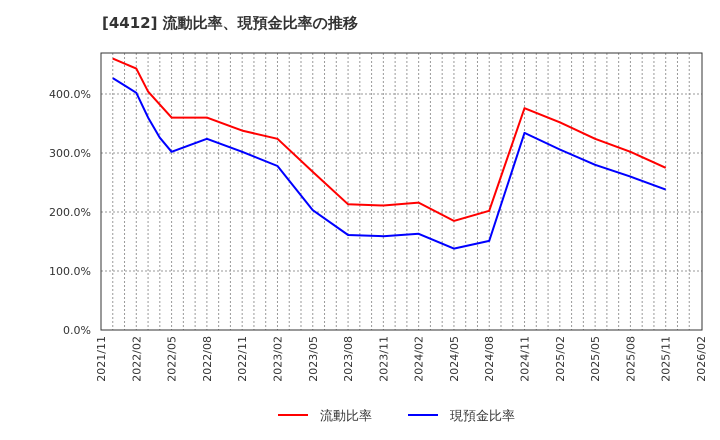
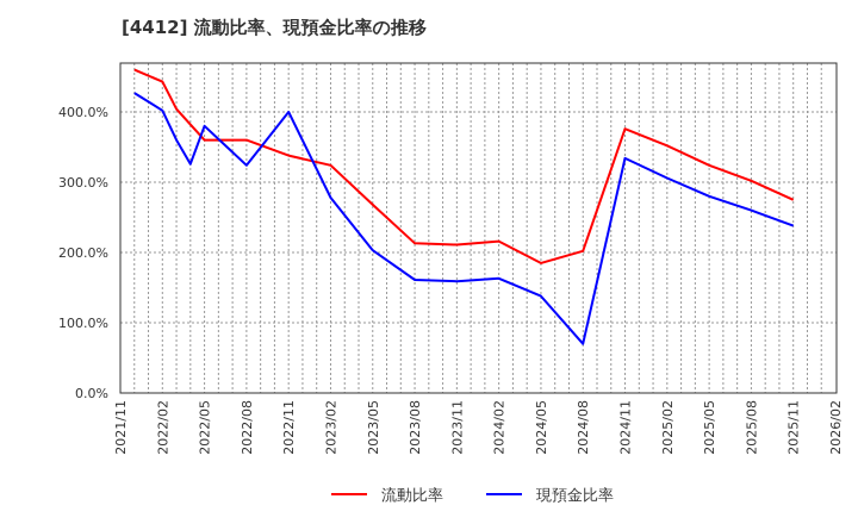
現預金比率/2022/05: 300% -> 380%
現預金比率/2022/11: 300% -> 400%
現預金比率/2024/08: 150% -> 70%
